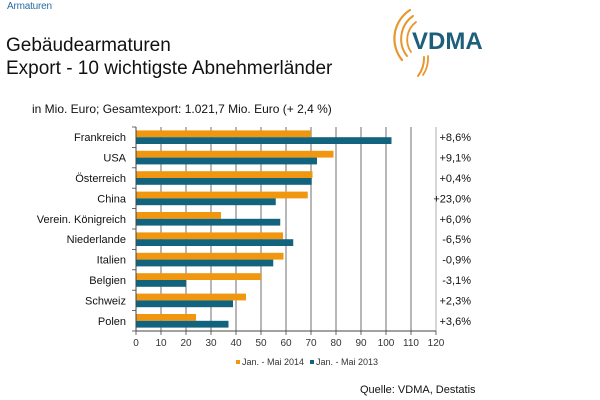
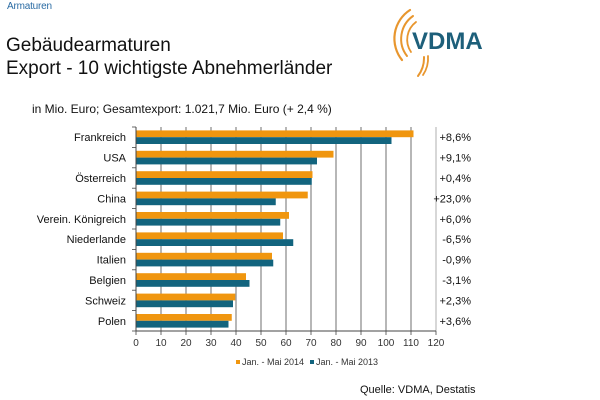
Jan. - Mai 2014/Frankreich: 70 -> 111
Jan. - Mai 2014/Verein. Königreich: 34 -> 61
Jan. - Mai 2014/Italien: 59 -> 54
Jan. - Mai 2014/Belgien: 50 -> 44
Jan. - Mai 2013/Belgien: 20 -> 45
Jan. - Mai 2014/Schweiz: 44 -> 40
Jan. - Mai 2014/Polen: 24 -> 38
